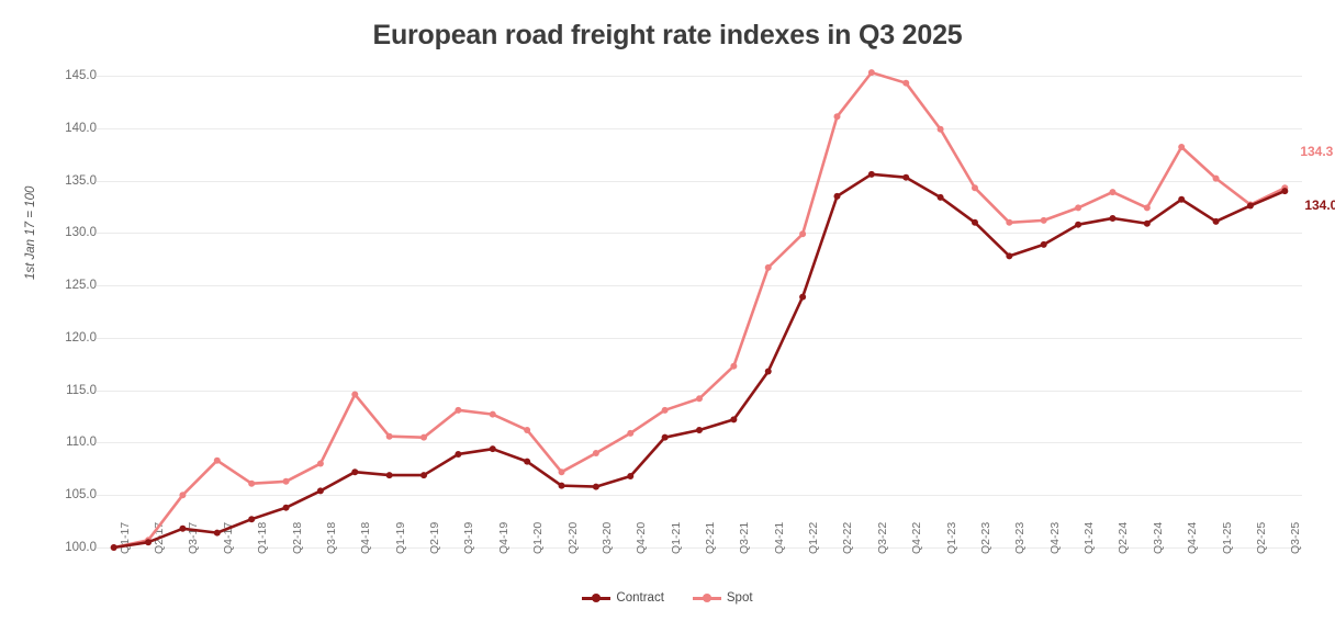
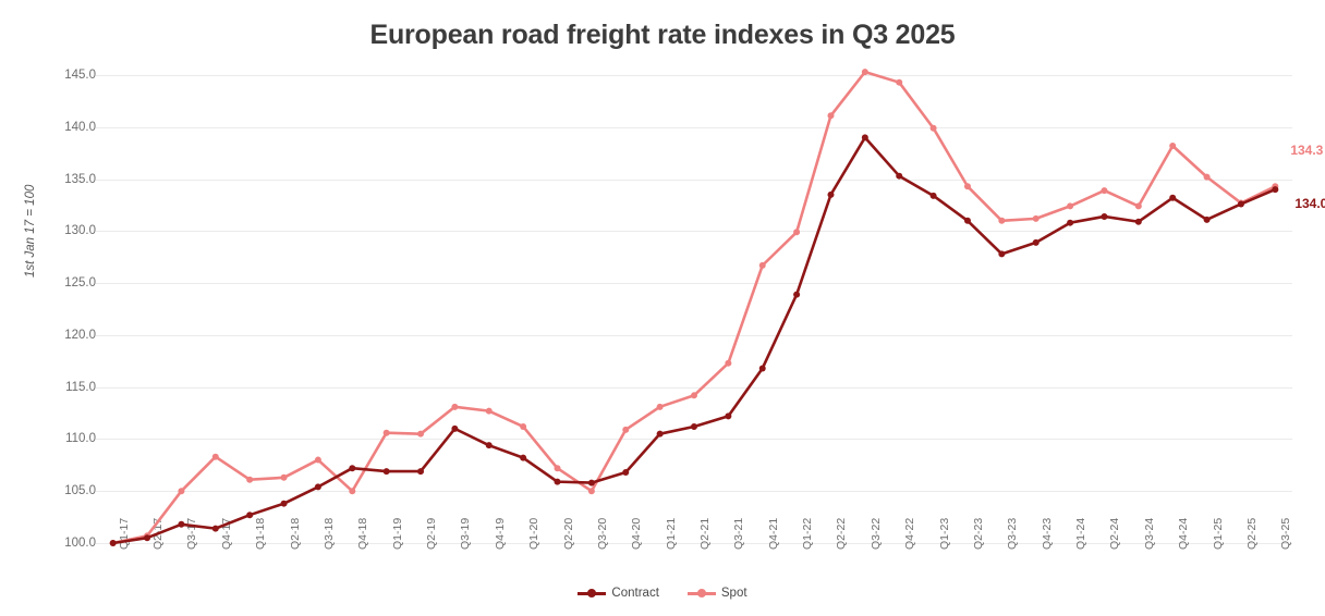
Spot/Q4-18: 115 -> 105
Contract/Q3-19: 109 -> 111
Spot/Q3-20: 109 -> 105
Contract/Q3-22: 136 -> 139
